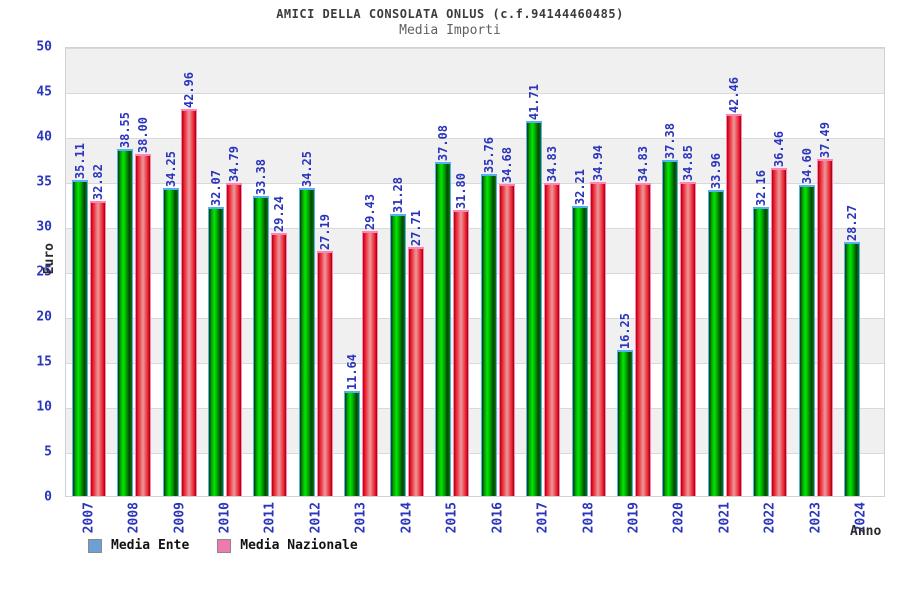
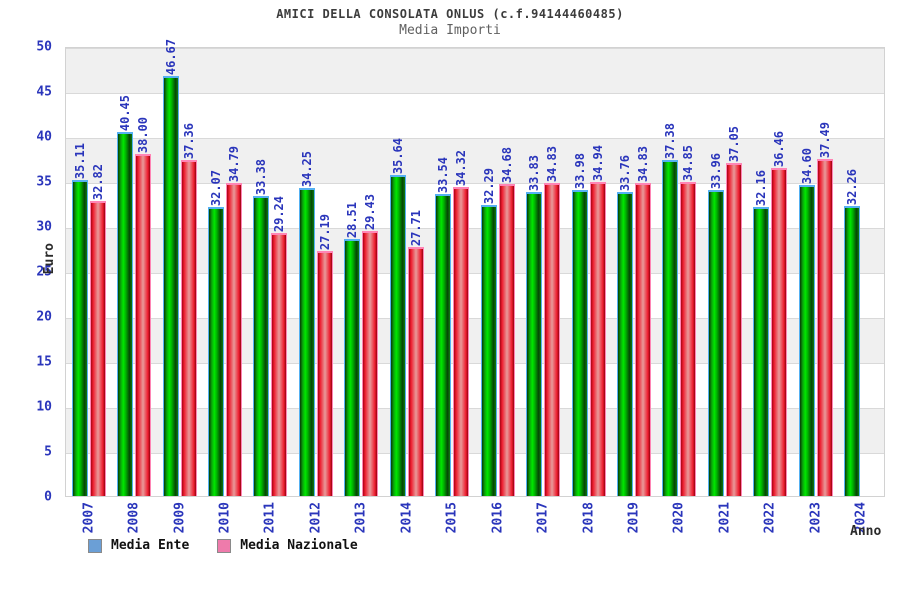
Media Ente/2008: 38.55 -> 40.45
Media Ente/2009: 34.25 -> 46.67
Media Nazionale/2009: 42.96 -> 37.36
Media Ente/2013: 11.64 -> 28.51
Media Ente/2014: 31.28 -> 35.64
Media Ente/2015: 37.08 -> 33.54
Media Nazionale/2015: 31.80 -> 34.32
Media Ente/2016: 35.76 -> 32.29
Media Ente/2017: 41.71 -> 33.83
Media Ente/2018: 32.21 -> 33.98
Media Ente/2019: 16.25 -> 33.76
Media Nazionale/2021: 42.46 -> 37.05
Media Ente/2024: 28.27 -> 32.26
